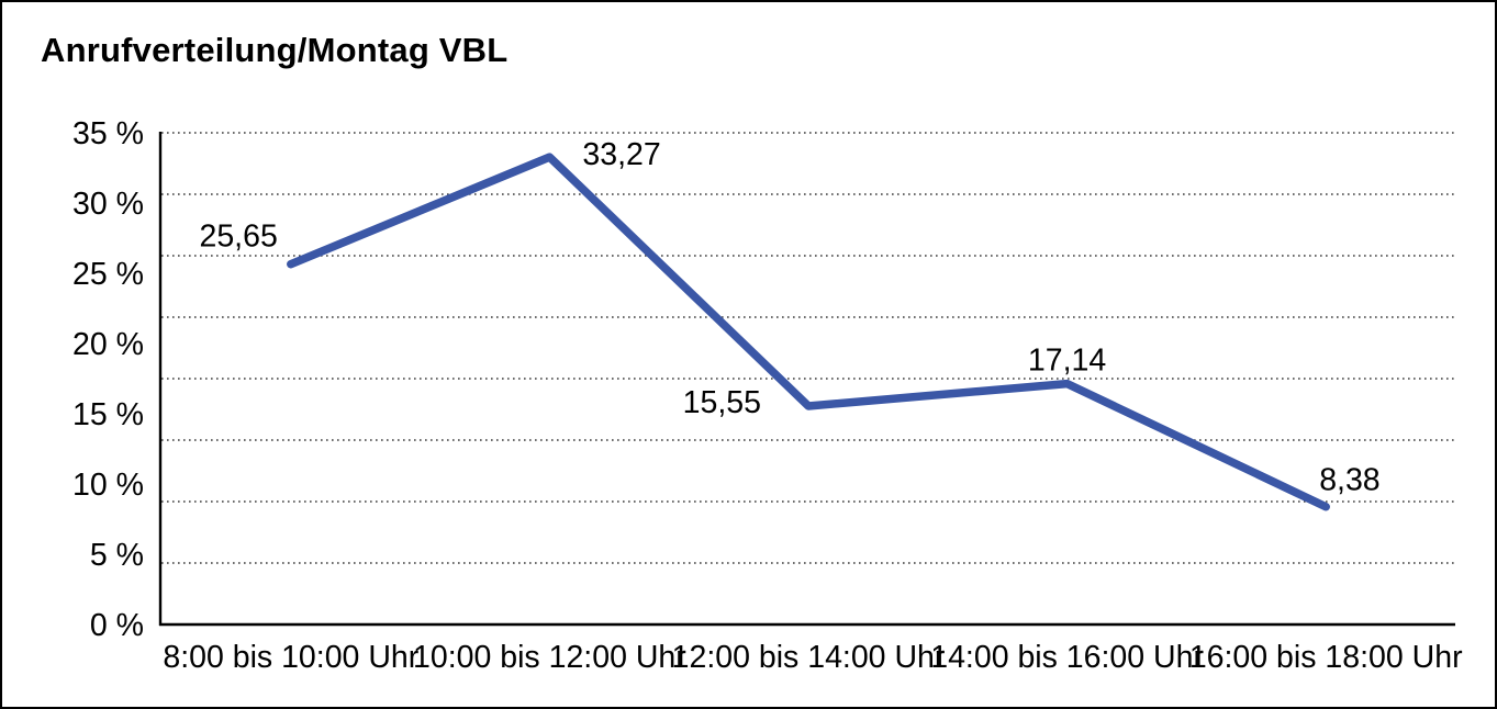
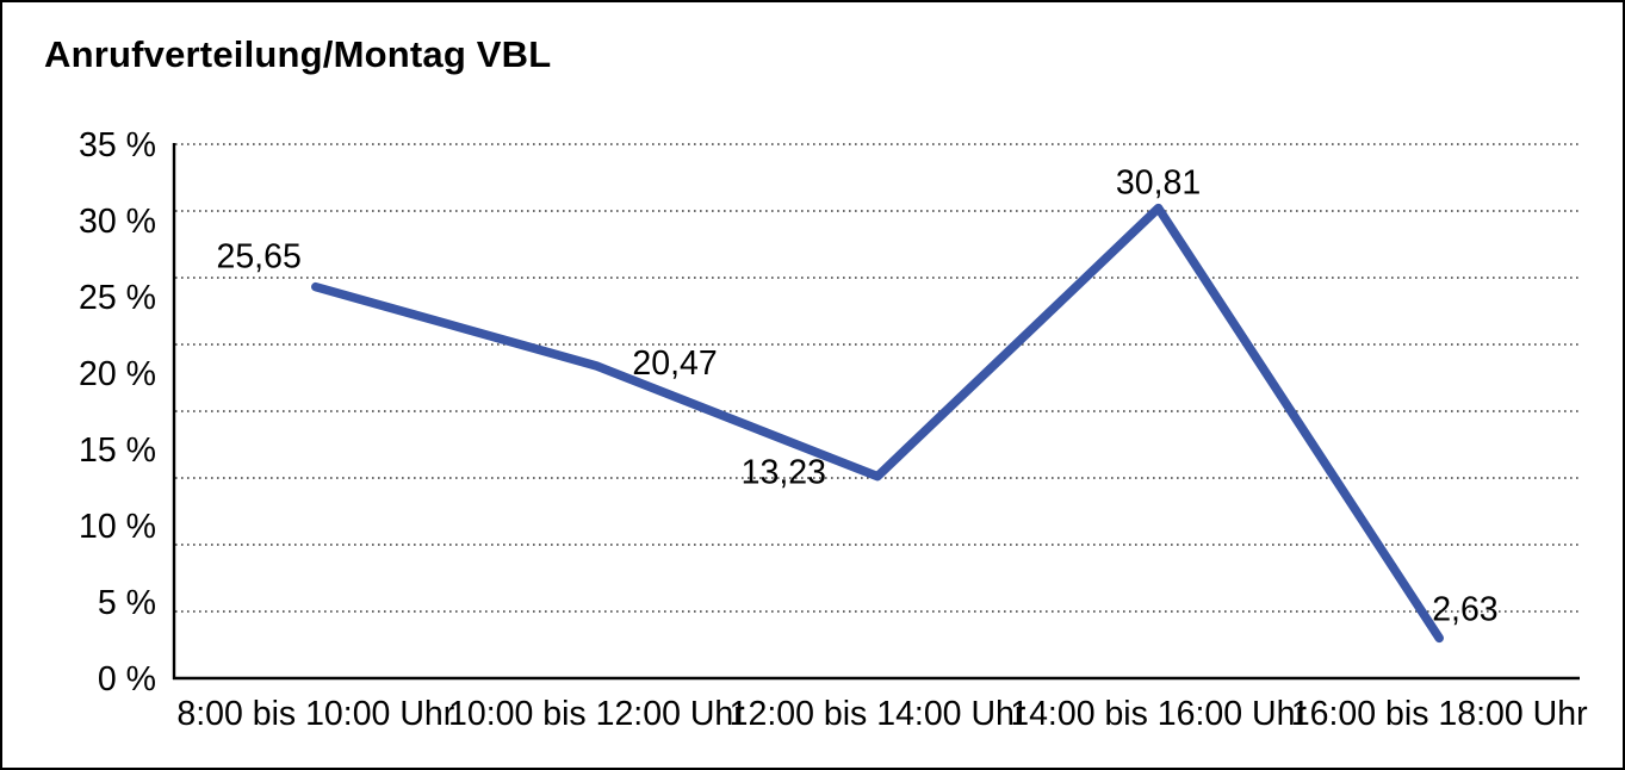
10:00 bis 12:00 Uhr: 33,27 -> 20,47
12:00 bis 14:00 Uhr: 15,55 -> 13,23
14:00 bis 16:00 Uhr: 17,14 -> 30,81
16:00 bis 18:00 Uhr: 8,38 -> 2,63
